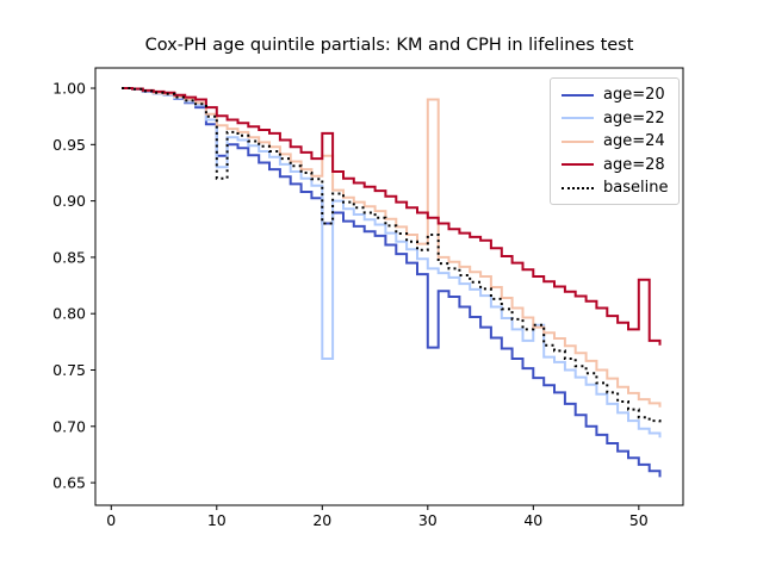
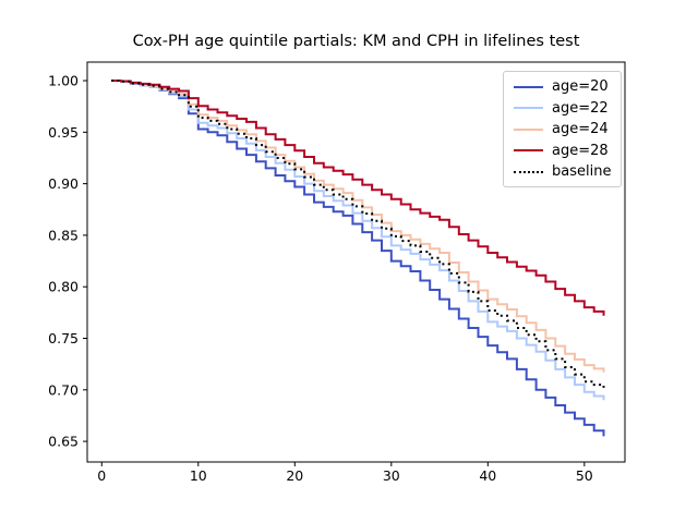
age=20/10: 0.94 -> 0.95
age=22/10: 0.93 -> 0.96
baseline/10: 0.92 -> 0.96
age=20/20: 0.88 -> 0.90
age=22/20: 0.76 -> 0.91
age=24/20: 0.94 -> 0.92
age=28/20: 0.96 -> 0.93
baseline/20: 0.88 -> 0.91
age=20/30: 0.77 -> 0.82
age=24/30: 0.99 -> 0.85
baseline/30: 0.87 -> 0.85
age=22/40: 0.79 -> 0.77
baseline/40: 0.79 -> 0.78
age=28/50: 0.83 -> 0.78
